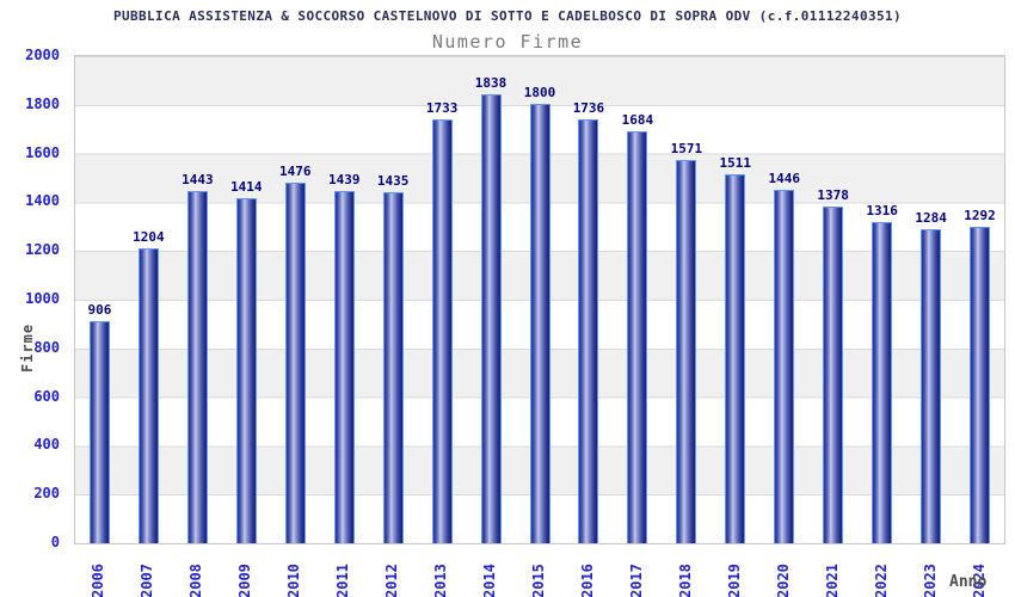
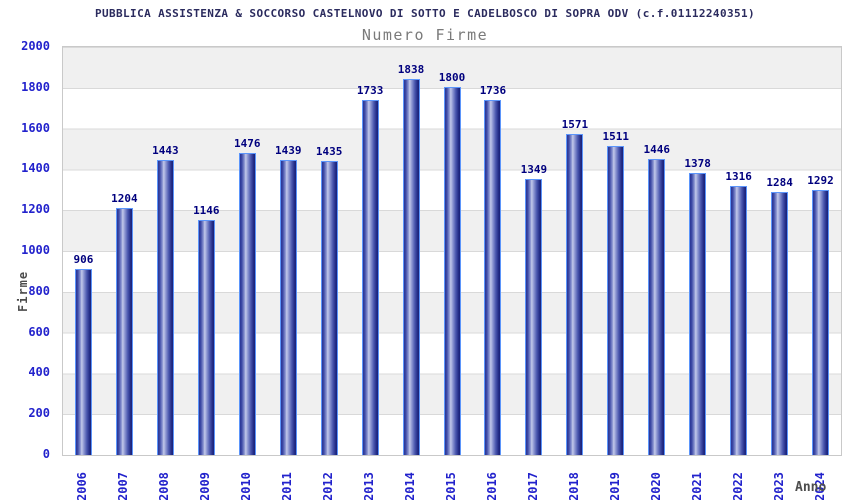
2009: 1414 -> 1146
2017: 1684 -> 1349
